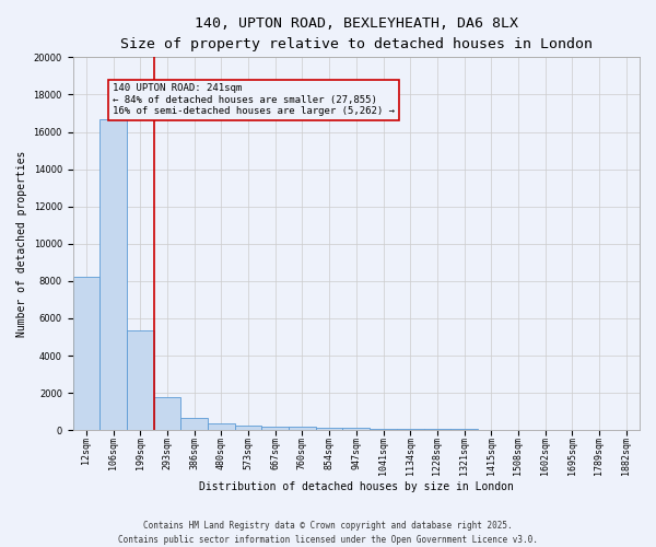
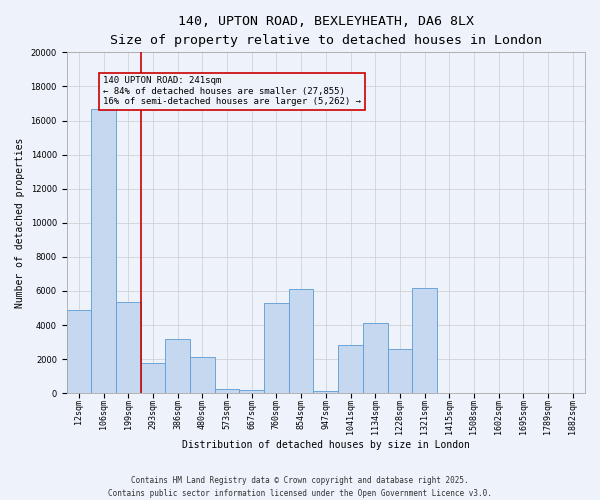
12sqm: 8200 -> 4900
386sqm: 700 -> 3200
480sqm: 300 -> 2100
760sqm: 200 -> 5300
854sqm: 200 -> 6100
1041sqm: 100 -> 2800
1134sqm: 100 -> 4100
1228sqm: 100 -> 2600
1321sqm: 0 -> 6200
